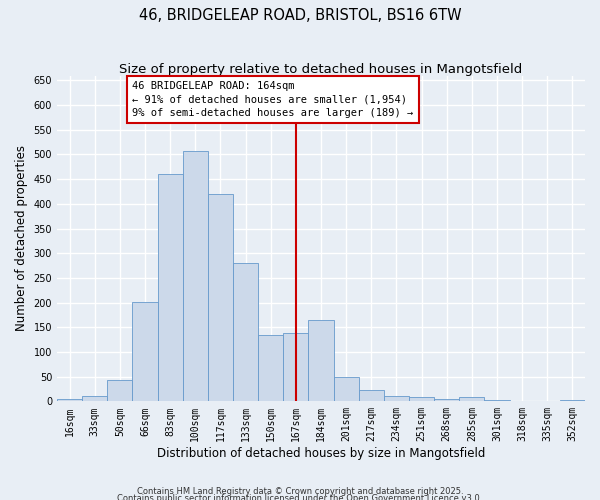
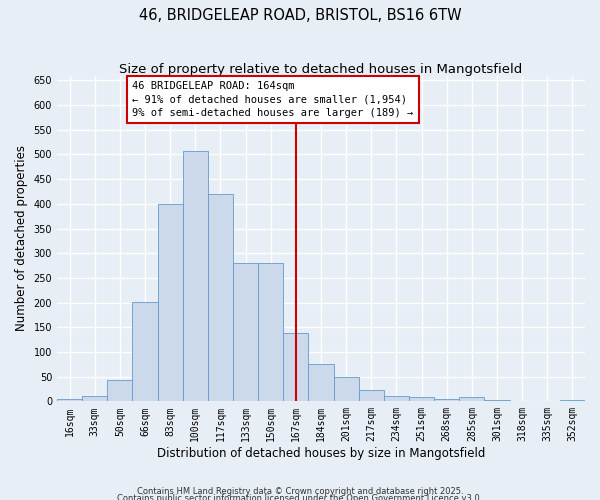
83sqm: 460 -> 399
150sqm: 135 -> 280
184sqm: 165 -> 75
